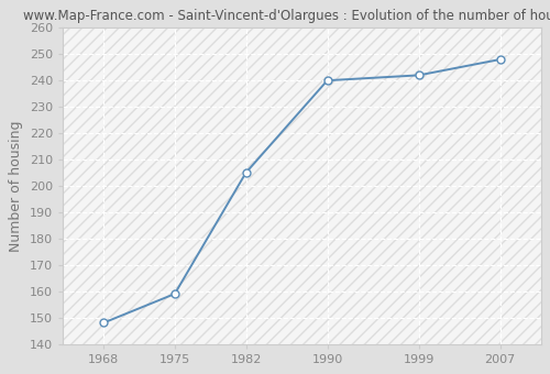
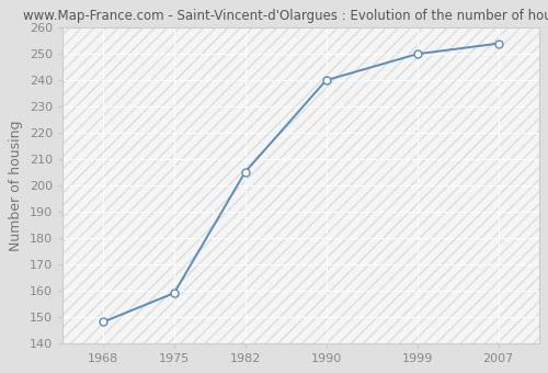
1999: 242 -> 250
2007: 248 -> 254
